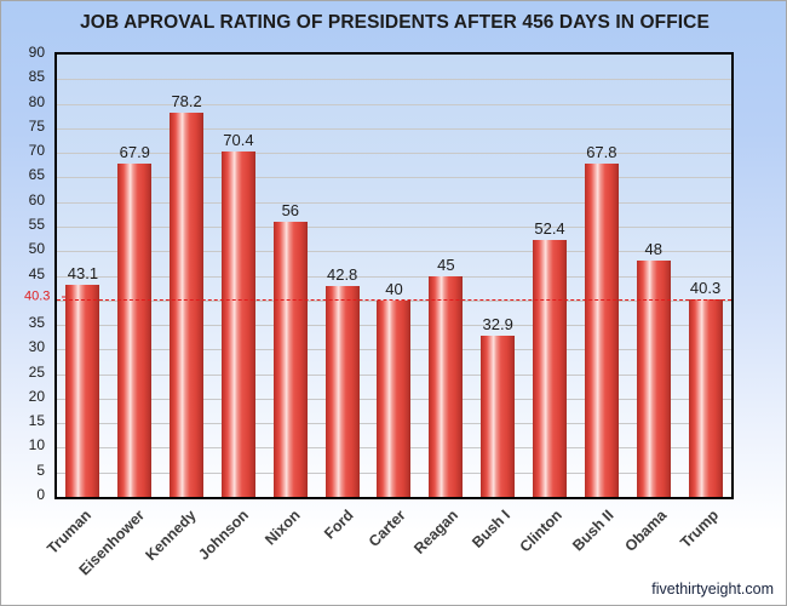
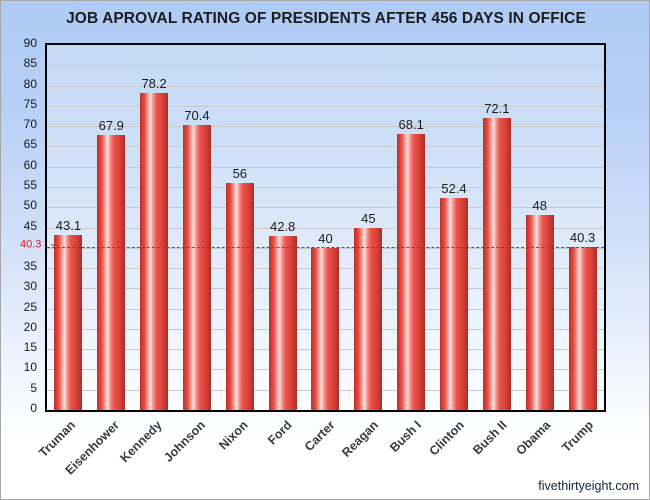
Bush I: 32.9 -> 68.1
Bush II: 67.8 -> 72.1
